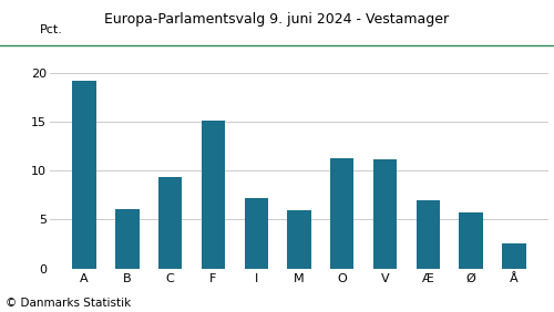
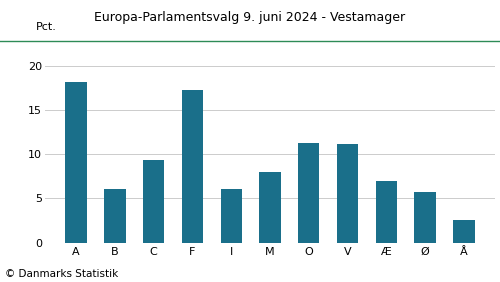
A: 19.2 -> 18.2
F: 15.1 -> 17.2
I: 7.2 -> 6.0
M: 5.9 -> 8.0
